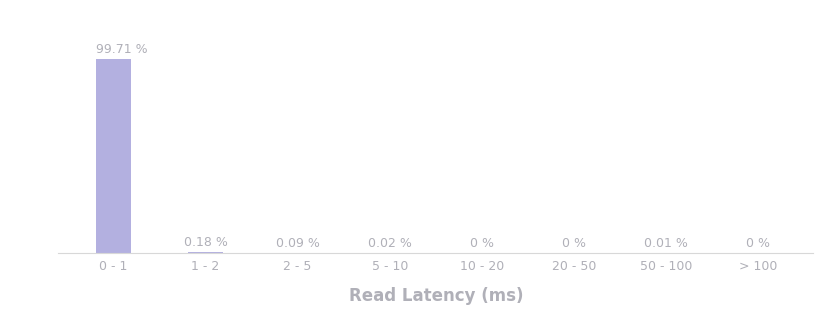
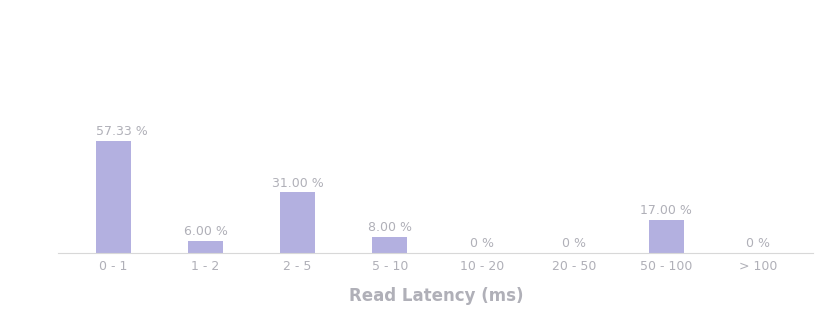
0 - 1: 99.71 -> 57.33
1 - 2: 0.18 -> 6.00
2 - 5: 0.09 -> 31.00
5 - 10: 0.02 -> 8.00
50 - 100: 0.01 -> 17.00
